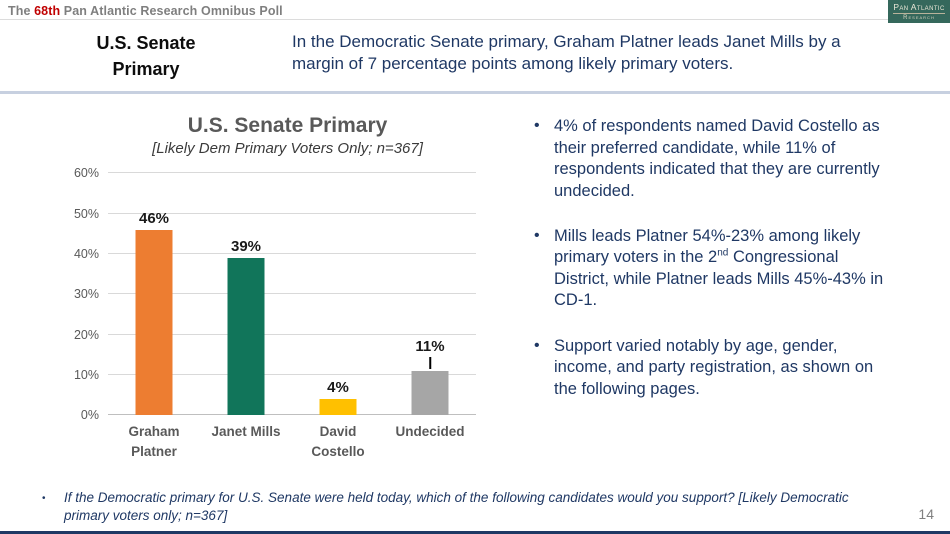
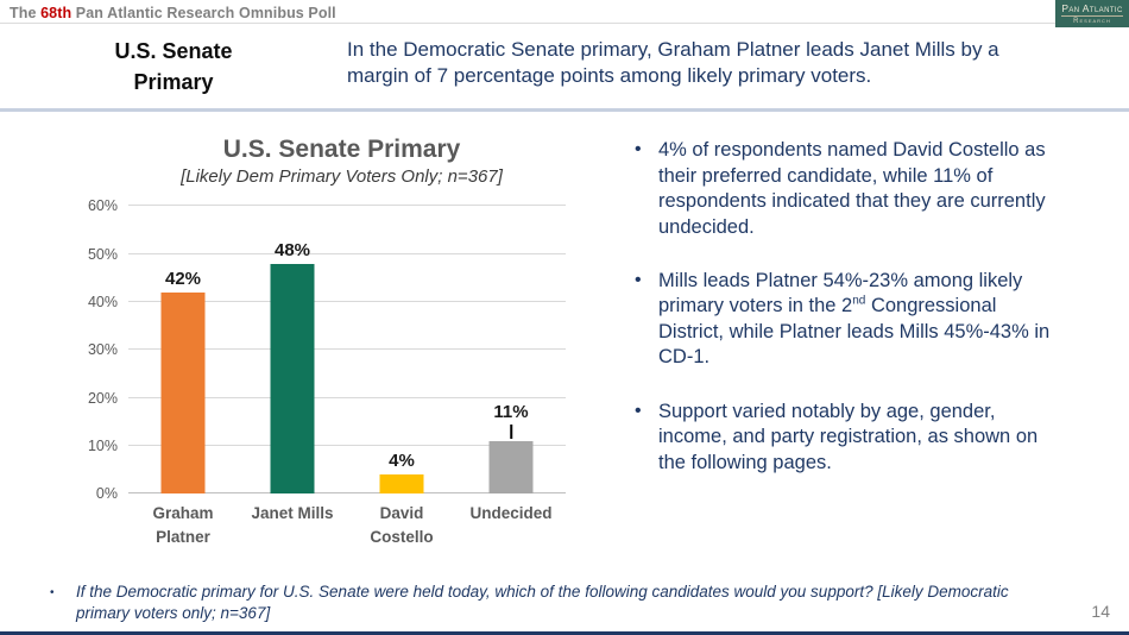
Graham Platner: 46% -> 42%
Janet Mills: 39% -> 48%
